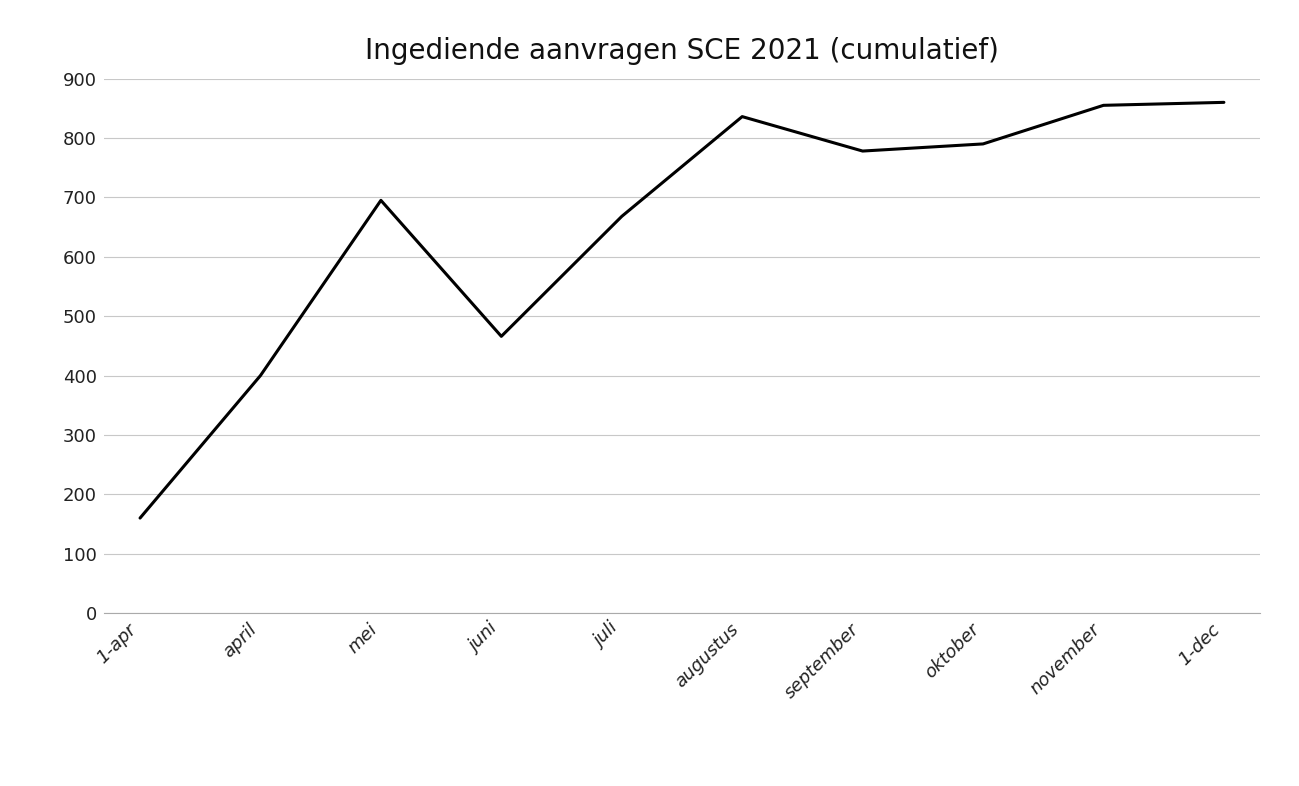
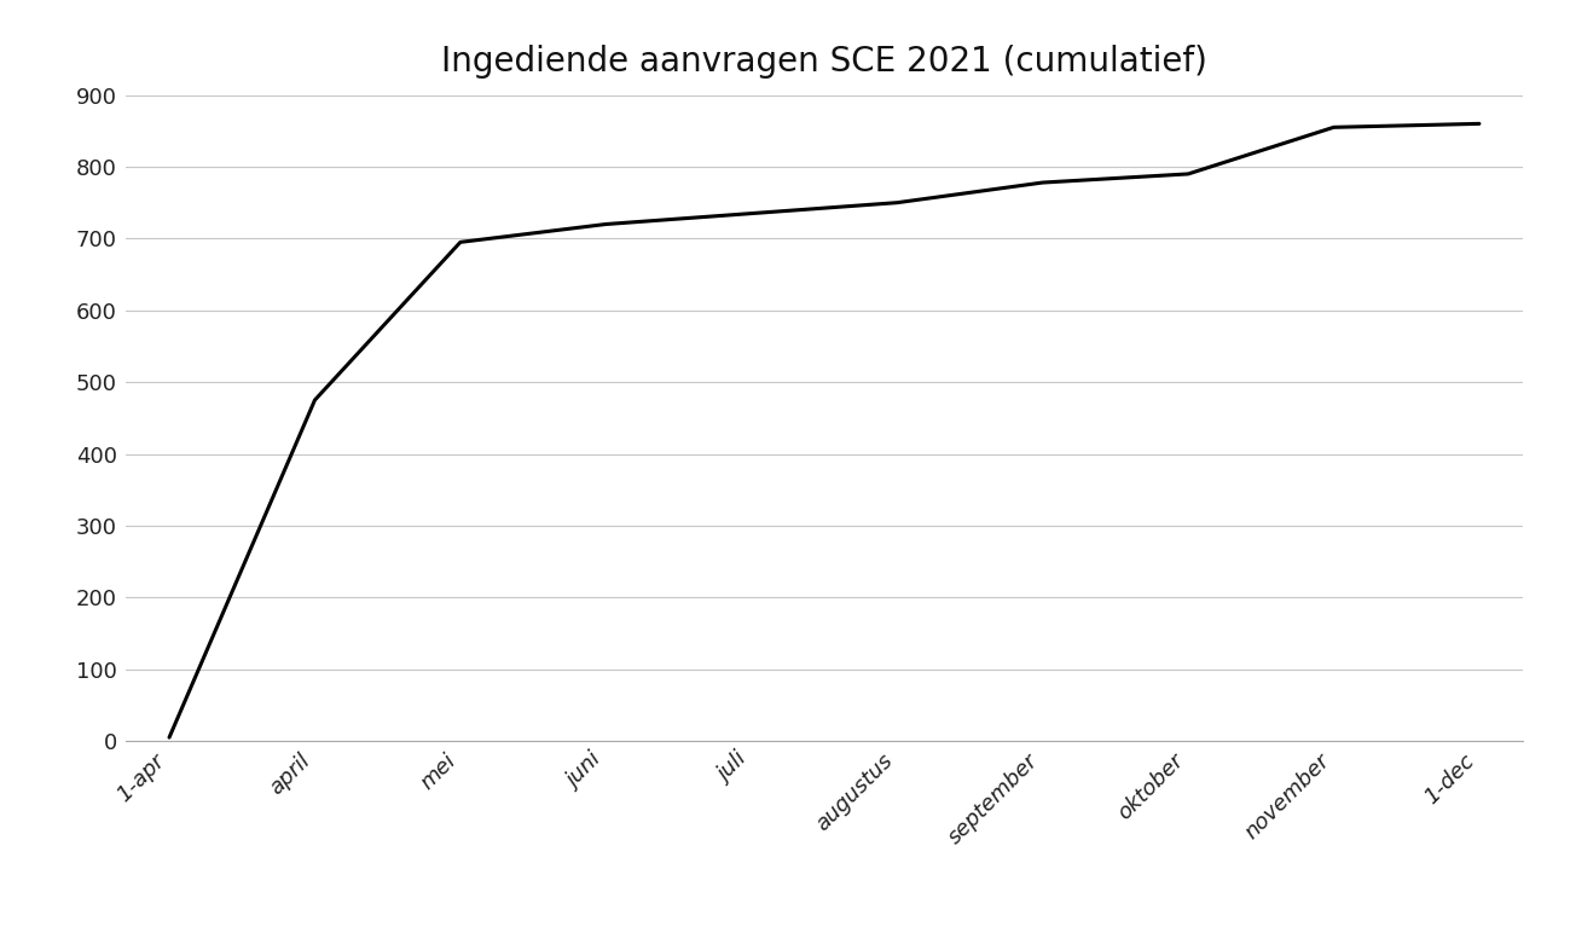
1-apr: 160 -> 5
april: 400 -> 475
juni: 466 -> 720
juli: 668 -> 735
augustus: 836 -> 750
